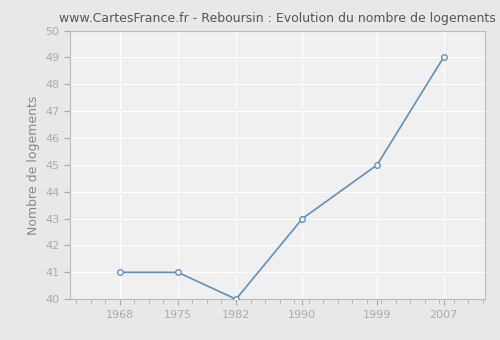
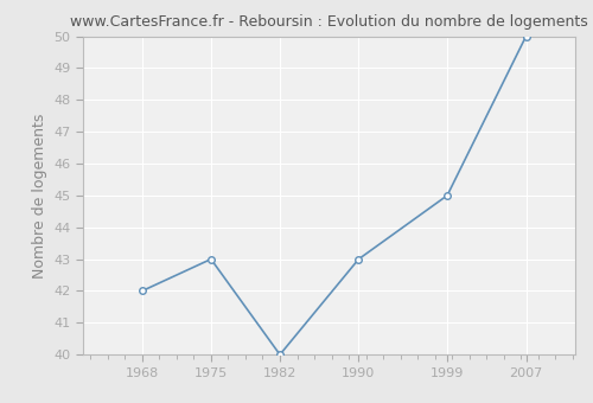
1968: 41 -> 42
1975: 41 -> 43
2007: 49 -> 50
